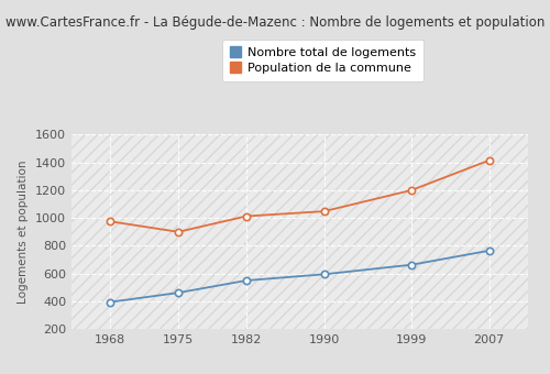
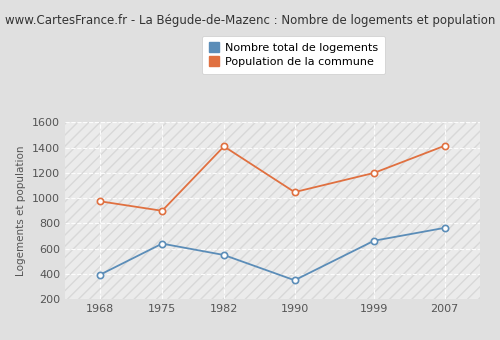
Nombre total de logements/1975: 460 -> 640
Population de la commune/1982: 1010 -> 1410
Nombre total de logements/1990: 600 -> 350
